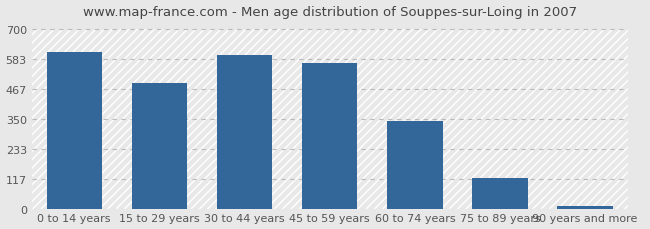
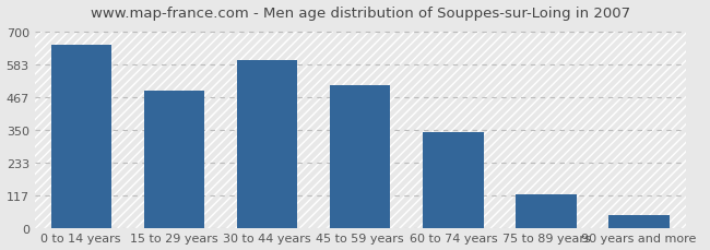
0 to 14 years: 610 -> 655
45 to 59 years: 568 -> 510
90 years and more: 10 -> 45
